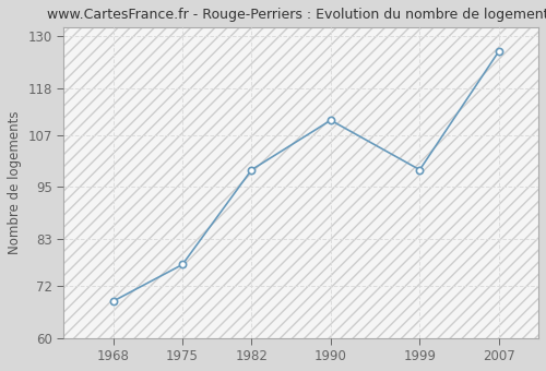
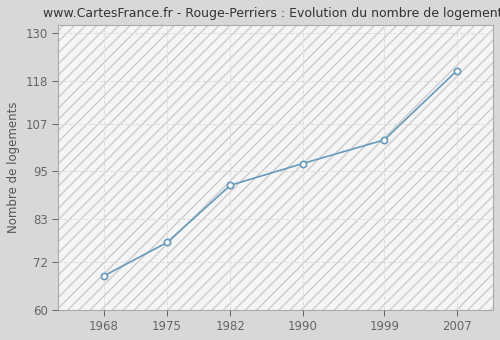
1982: 99.0 -> 91.5
1990: 110.5 -> 97.0
1999: 99.0 -> 103.0
2007: 126.5 -> 120.5
